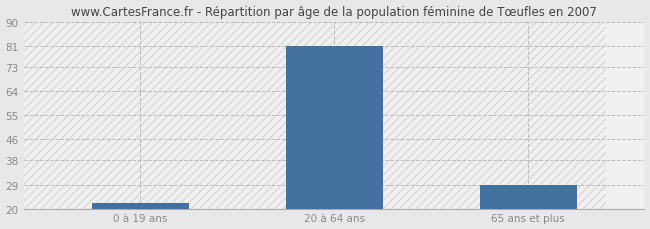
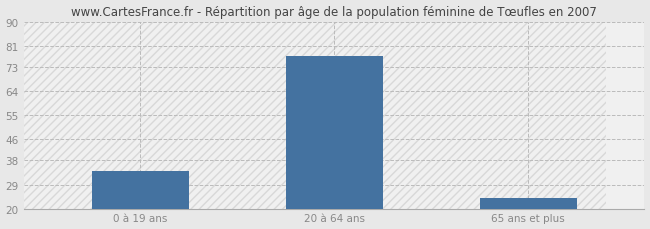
0 à 19 ans: 22 -> 34
20 à 64 ans: 81 -> 77
65 ans et plus: 29 -> 24
